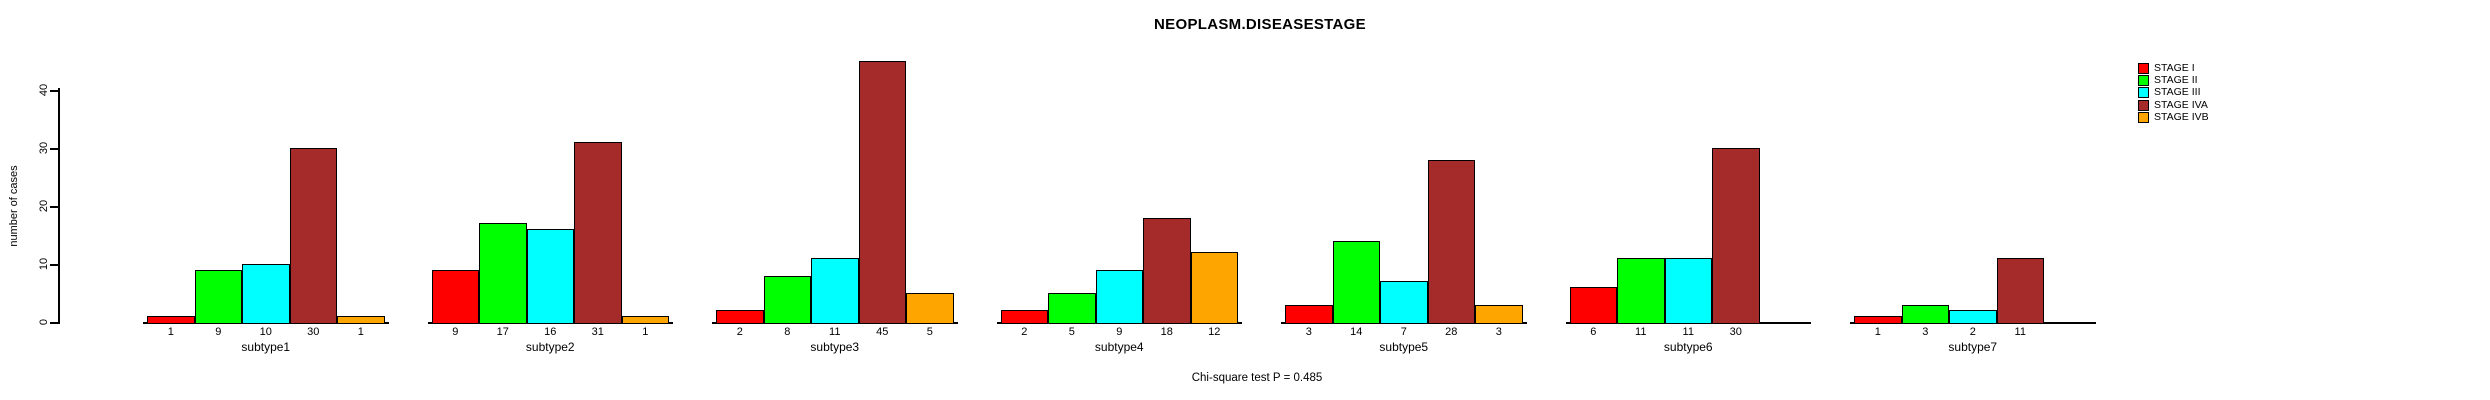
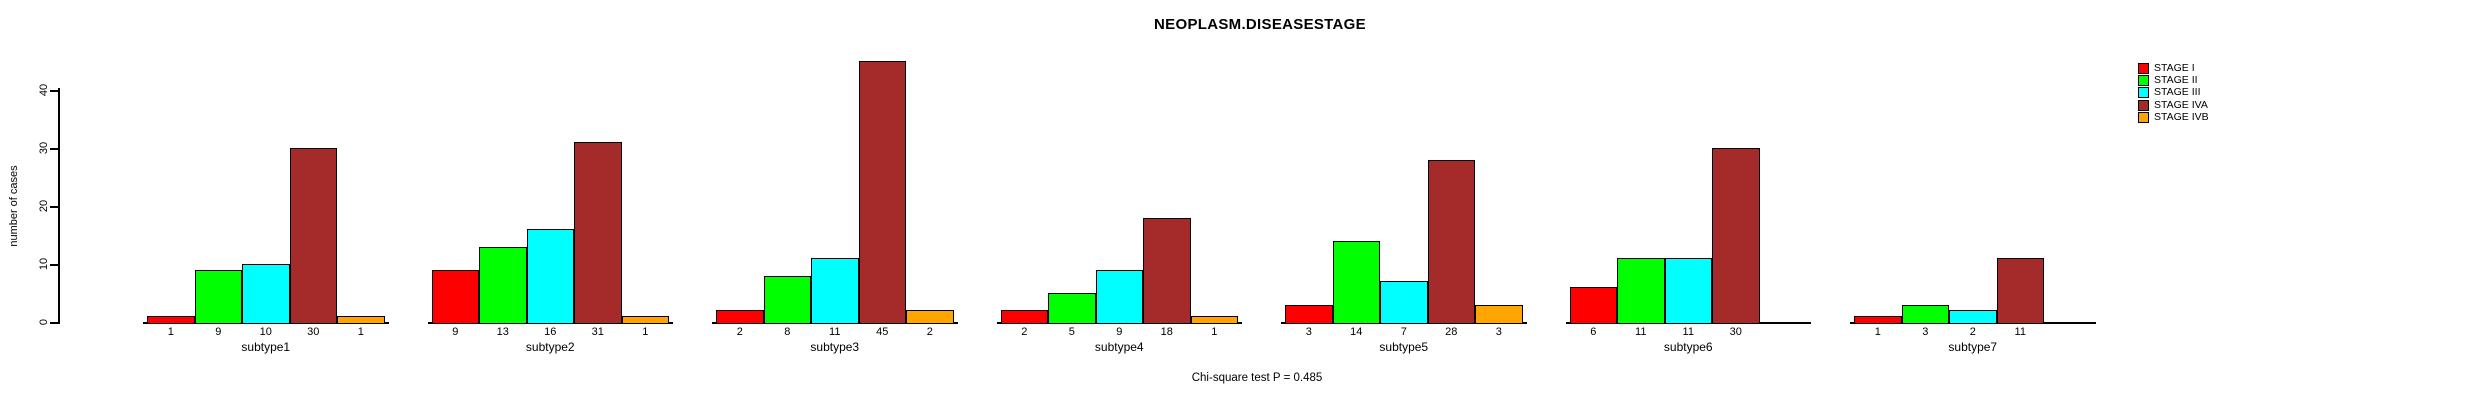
STAGE II/subtype2: 17 -> 13
STAGE IVB/subtype3: 5 -> 2
STAGE IVB/subtype4: 12 -> 1
